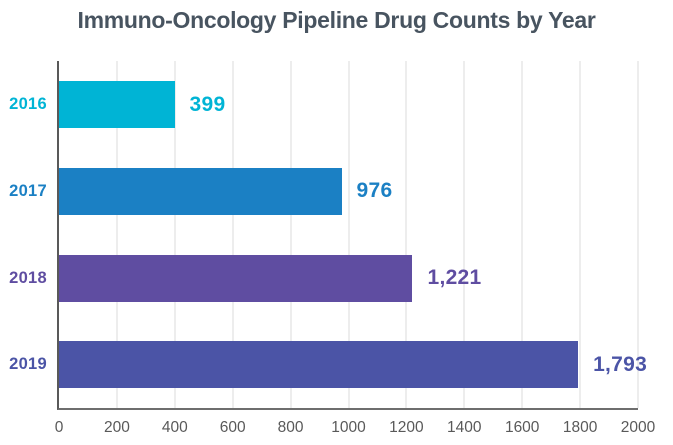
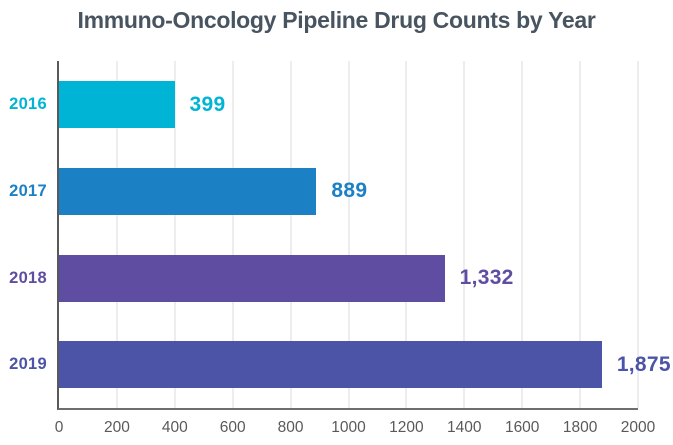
2017: 976 -> 889
2018: 1,221 -> 1,332
2019: 1,793 -> 1,875
